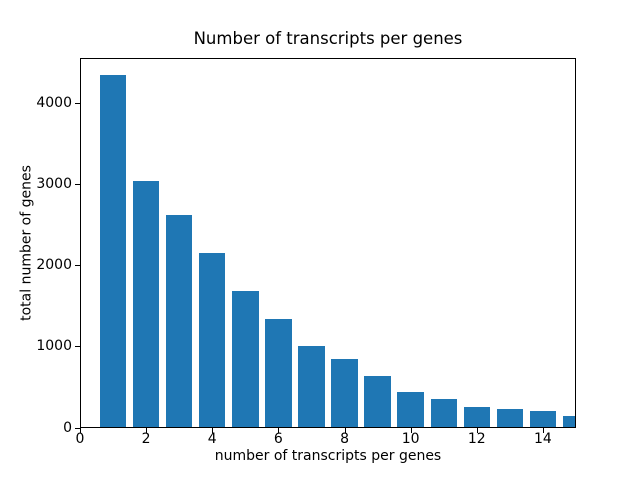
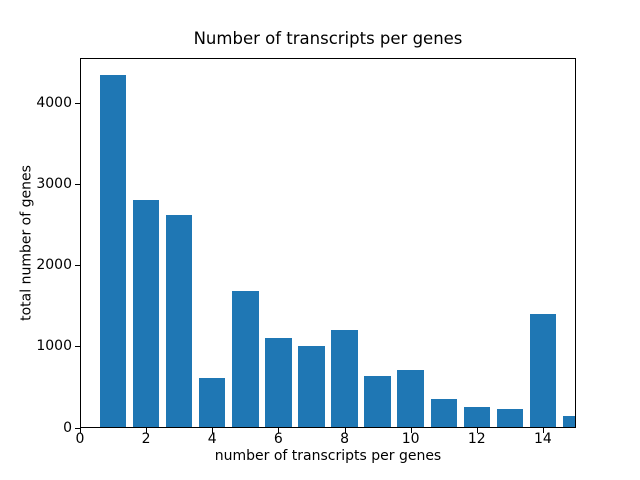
2: 3000 -> 2800
4: 2200 -> 600
6: 1300 -> 1100
8: 800 -> 1200
10: 400 -> 700
14: 200 -> 1400
